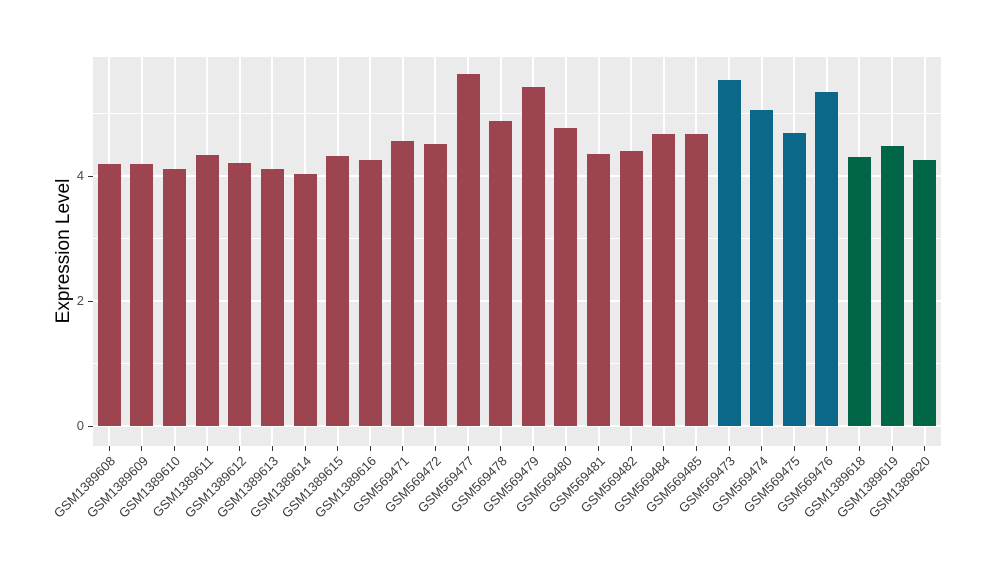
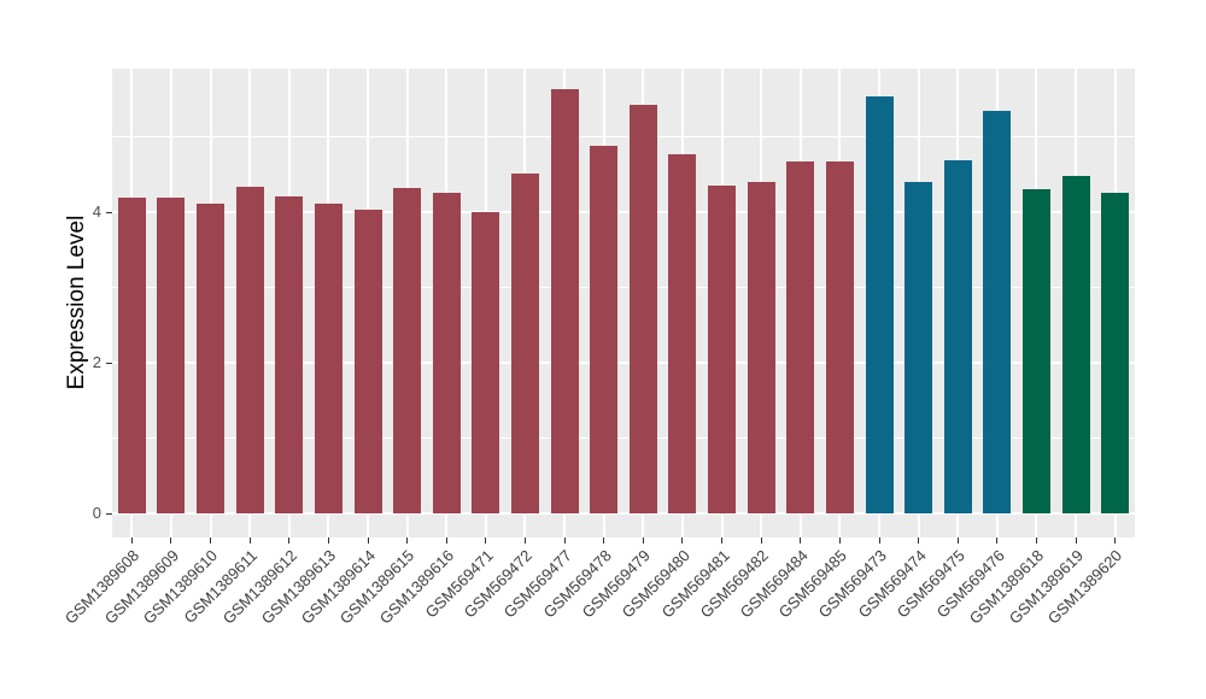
GSM569471: 4.6 -> 4.0
GSM569474: 5.0 -> 4.4
